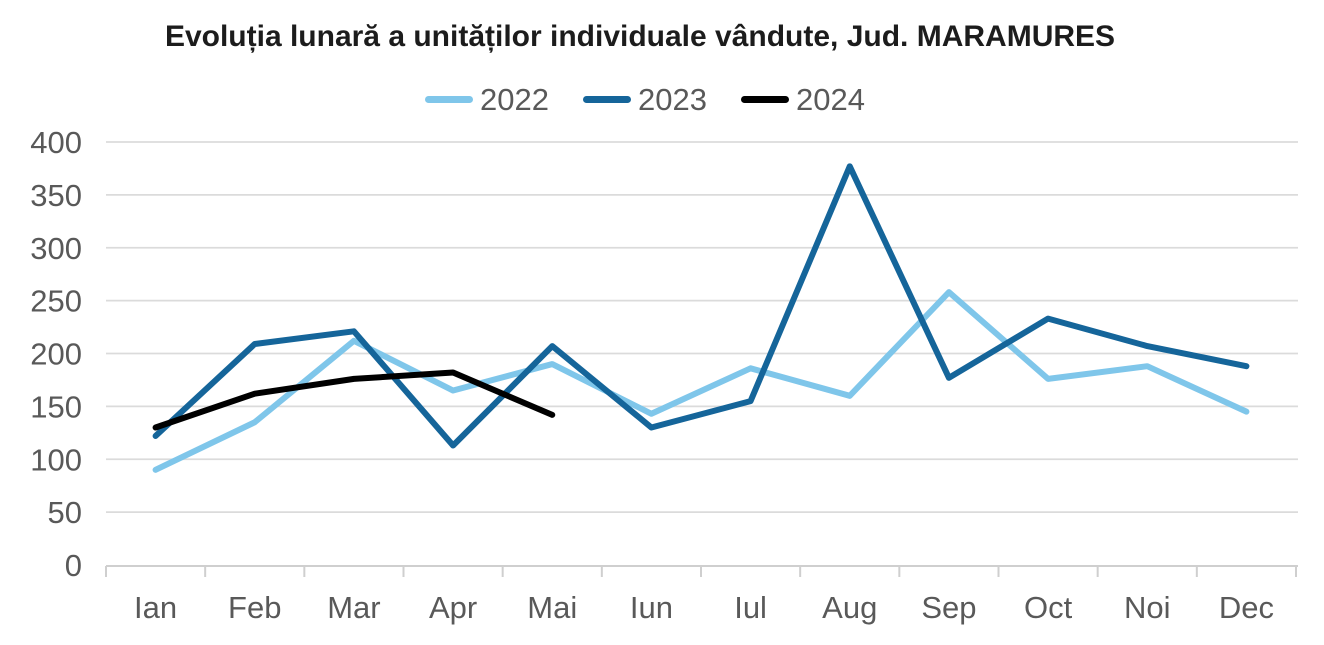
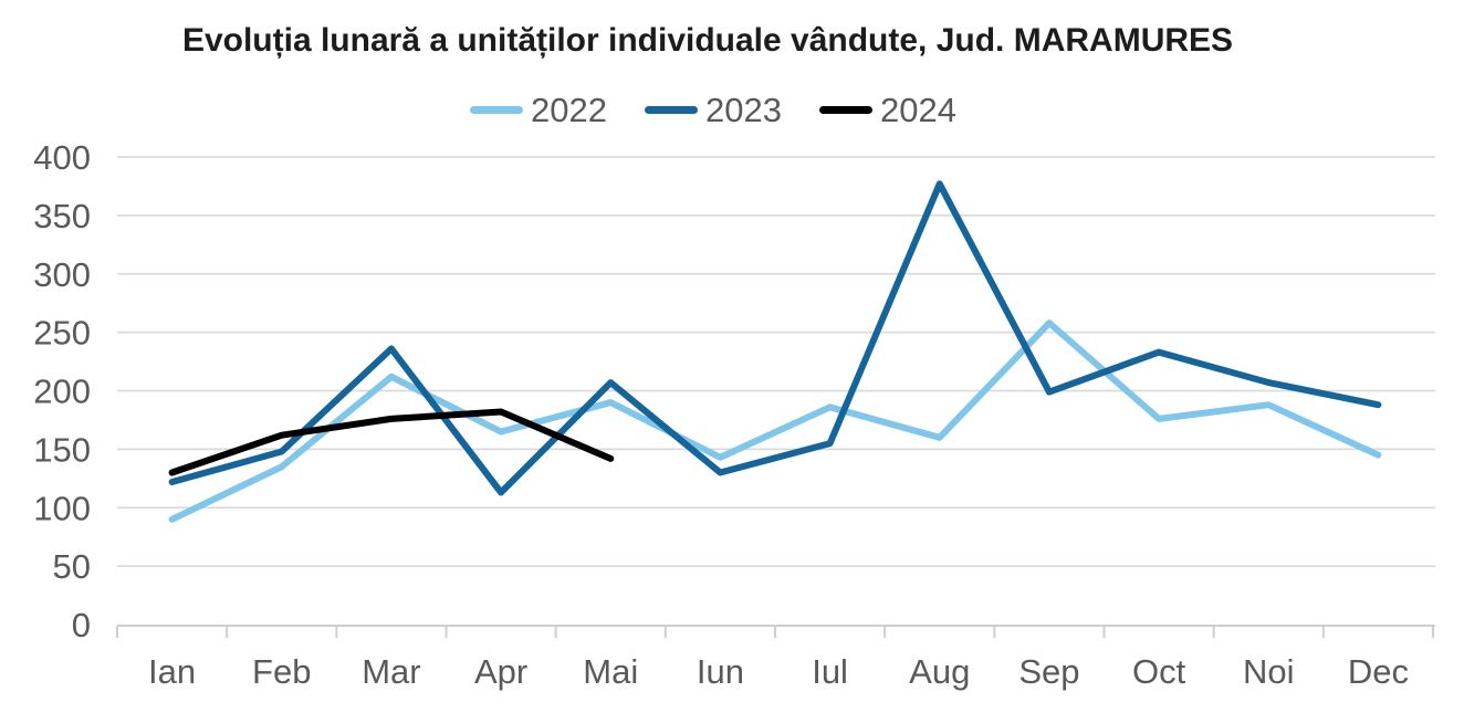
2023/Feb: 209 -> 148
2023/Mar: 221 -> 236
2023/Sep: 177 -> 199
